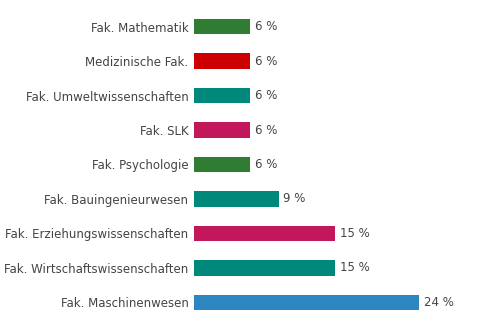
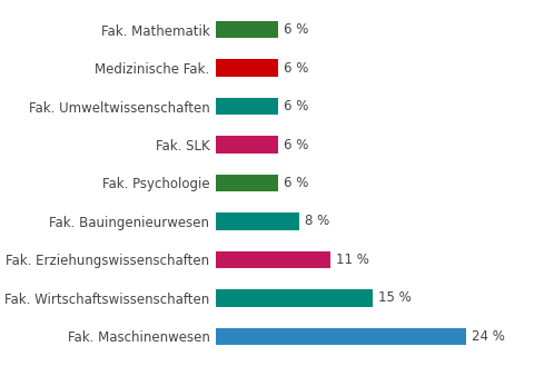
Fak. Bauingenieurwesen: 9 -> 8
Fak. Erziehungswissenschaften: 15 -> 11
